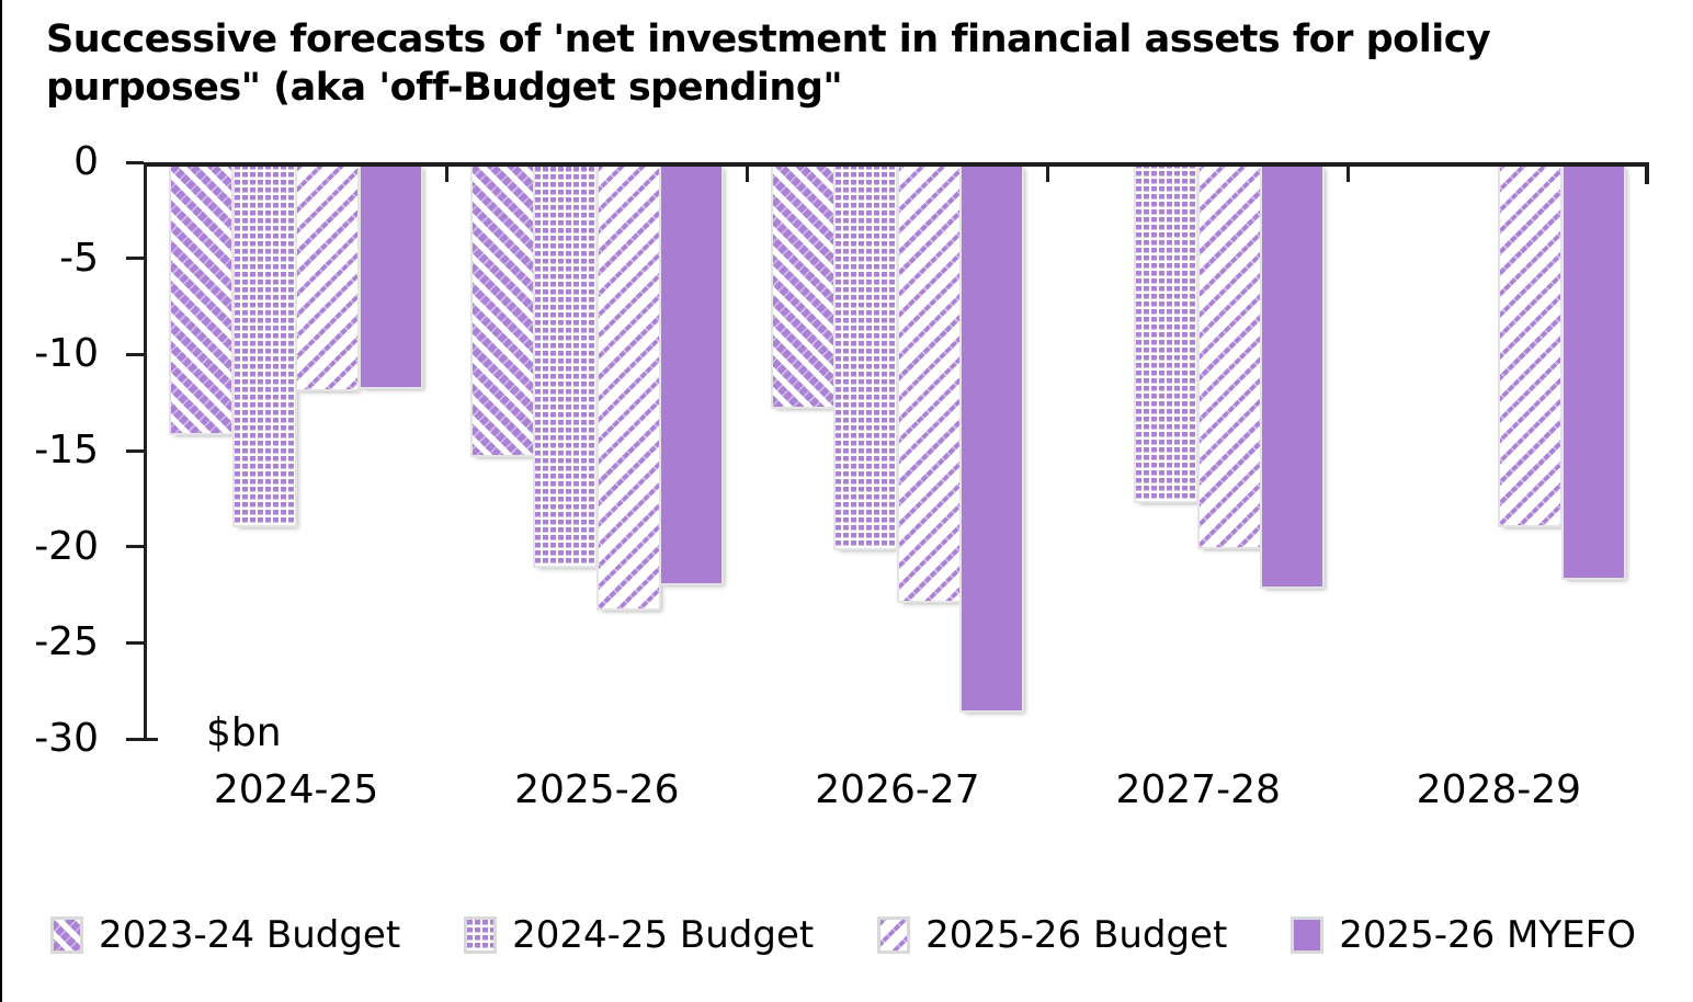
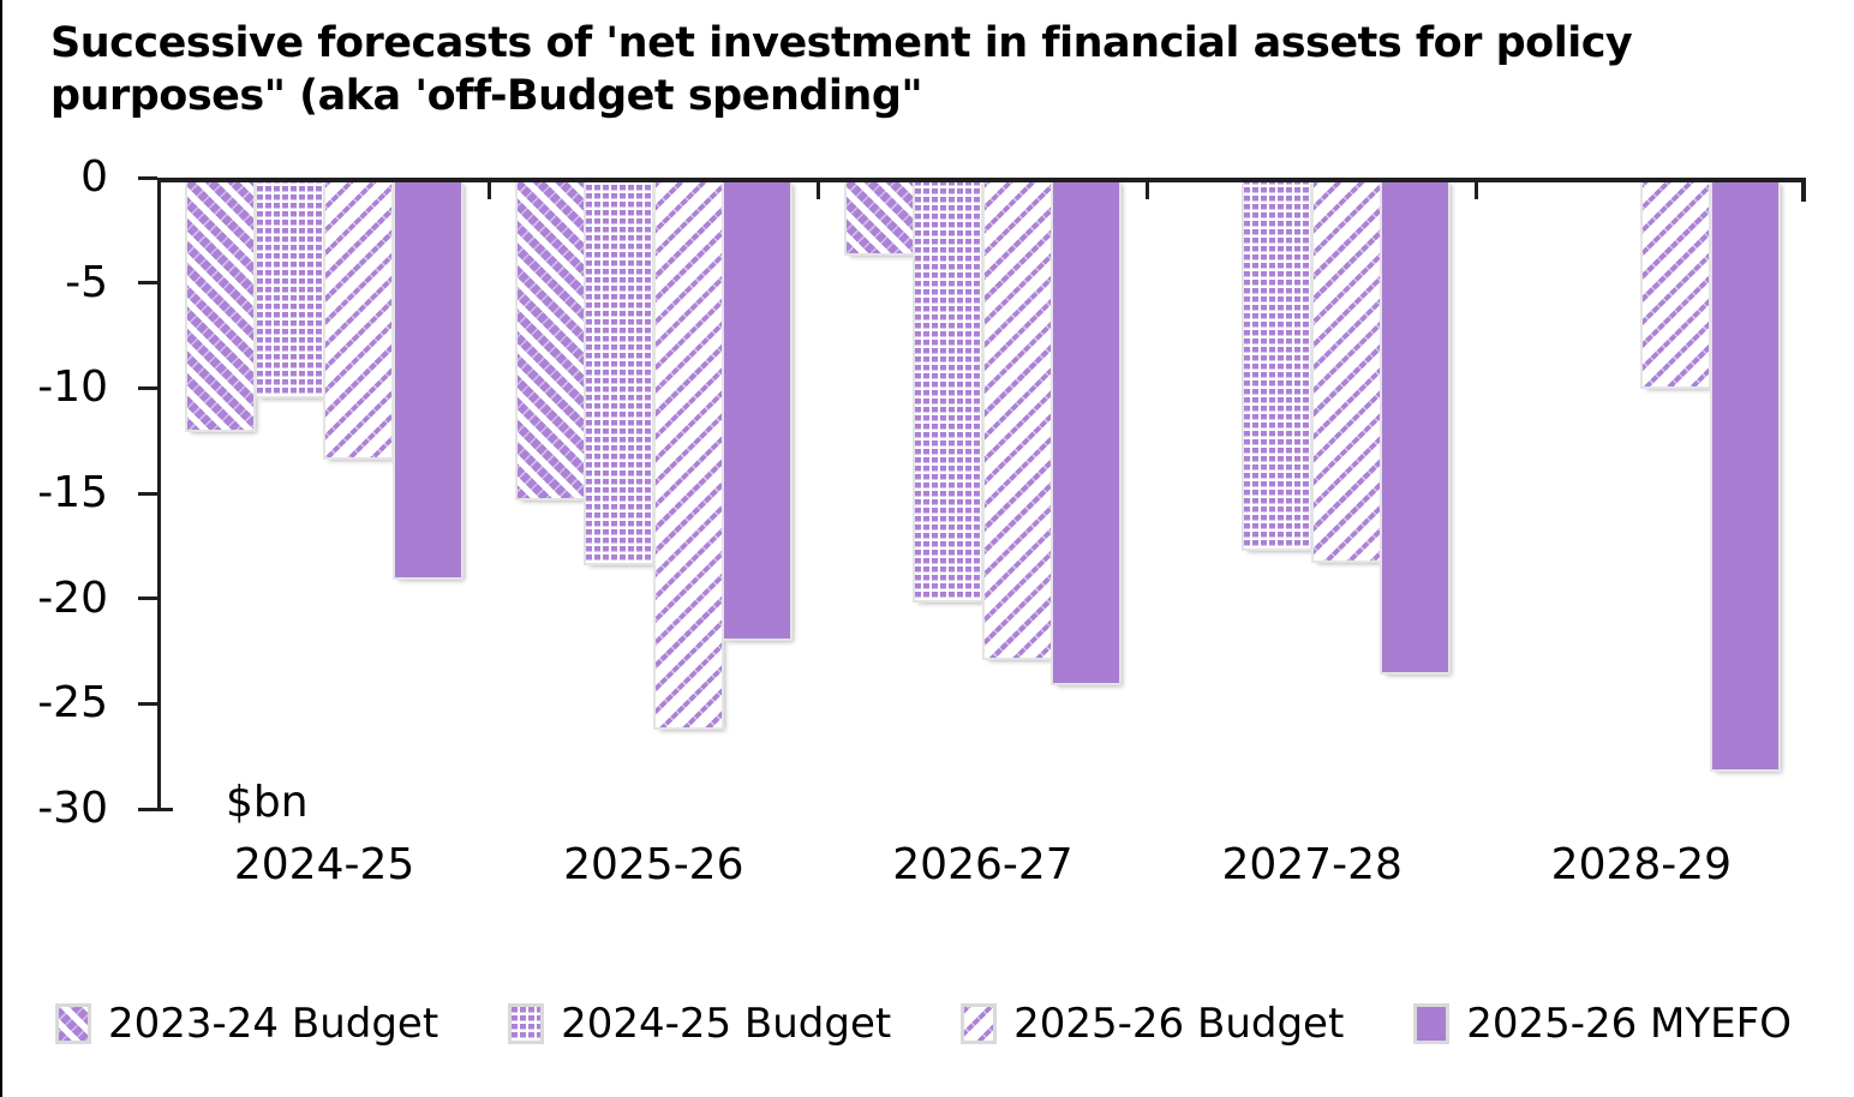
2023-24 Budget/2024-25: -14.1 -> -12.0
2024-25 Budget/2024-25: -18.9 -> -10.4
2025-26 Budget/2024-25: -11.8 -> -13.3
2025-26 MYEFO/2024-25: -11.7 -> -19.0
2024-25 Budget/2025-26: -21.0 -> -18.3
2025-26 Budget/2025-26: -23.2 -> -26.1
2023-24 Budget/2026-27: -12.7 -> -3.6
2025-26 MYEFO/2026-27: -28.5 -> -24.0
2025-26 Budget/2027-28: -20.0 -> -18.2
2025-26 MYEFO/2027-28: -22.1 -> -23.5
2025-26 Budget/2028-29: -18.9 -> -9.9
2025-26 MYEFO/2028-29: -21.6 -> -28.1
